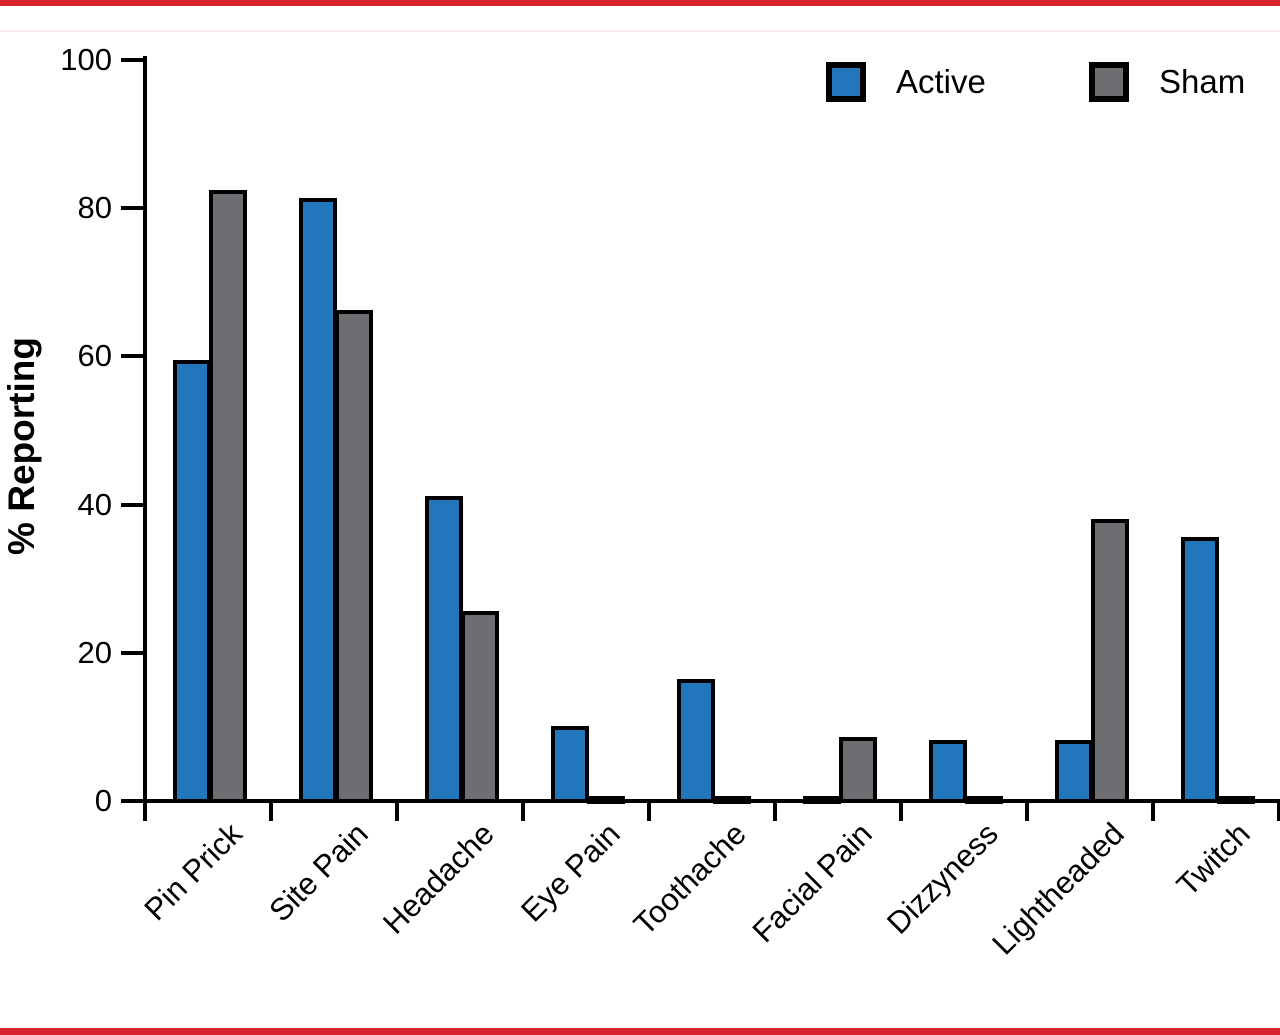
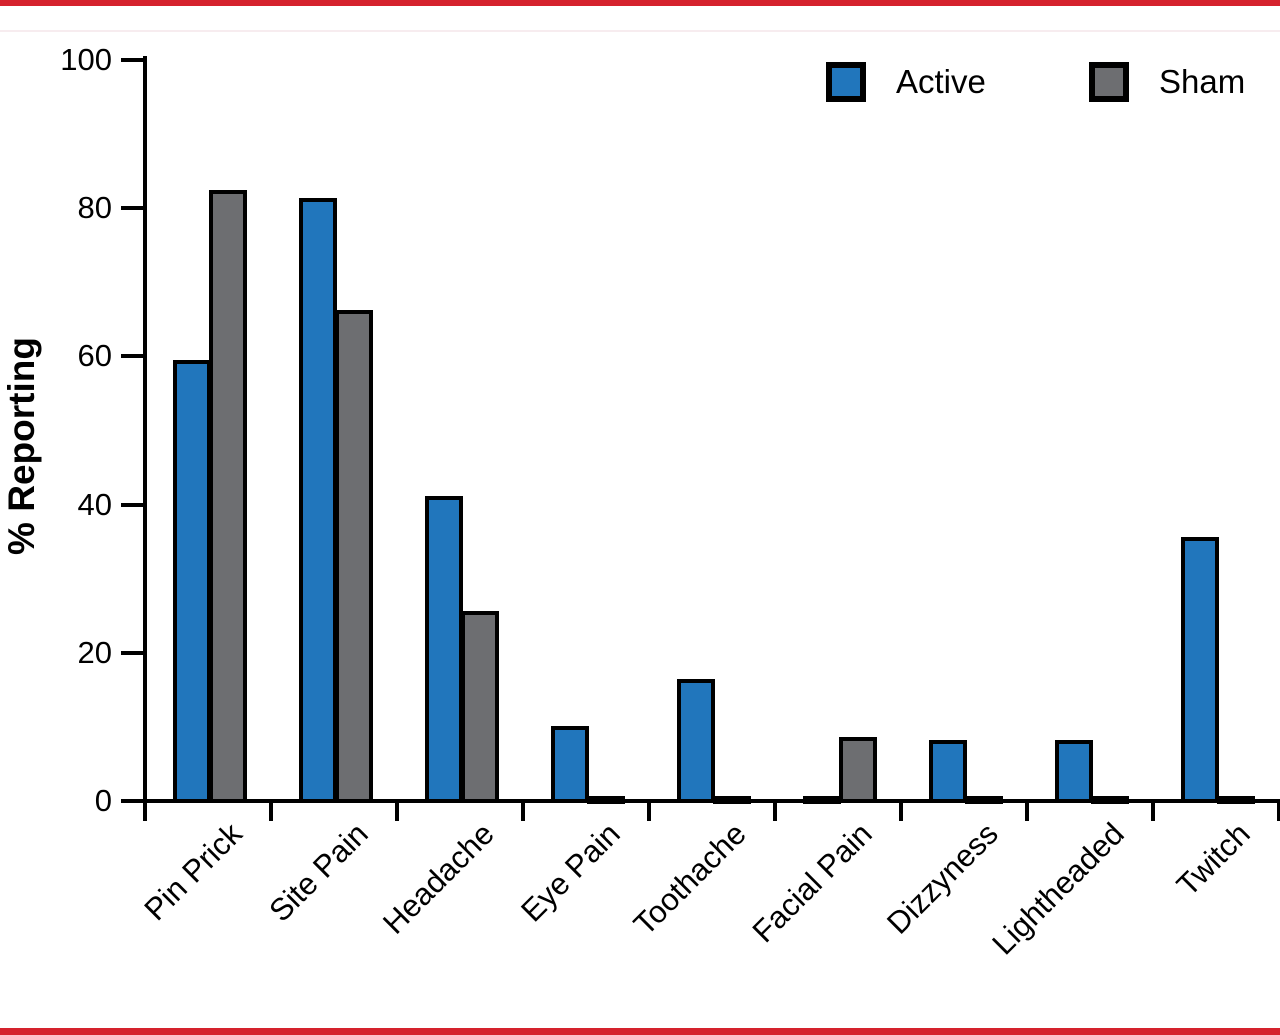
Sham/Lightheaded: 38 -> 1
